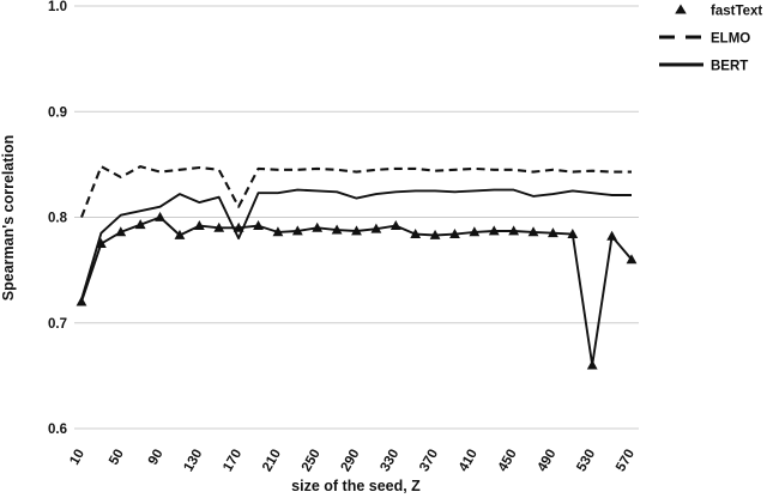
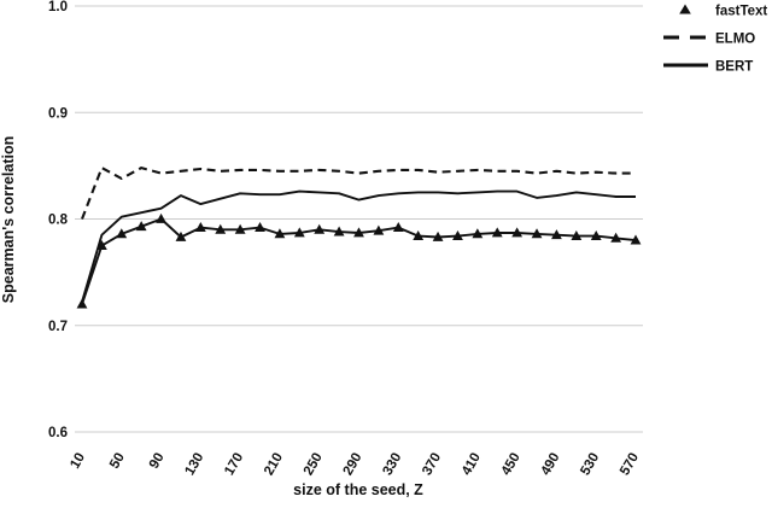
ELMO/170: 0.81 -> 0.85
BERT/170: 0.78 -> 0.82
fastText/530: 0.66 -> 0.78
fastText/570: 0.76 -> 0.78
